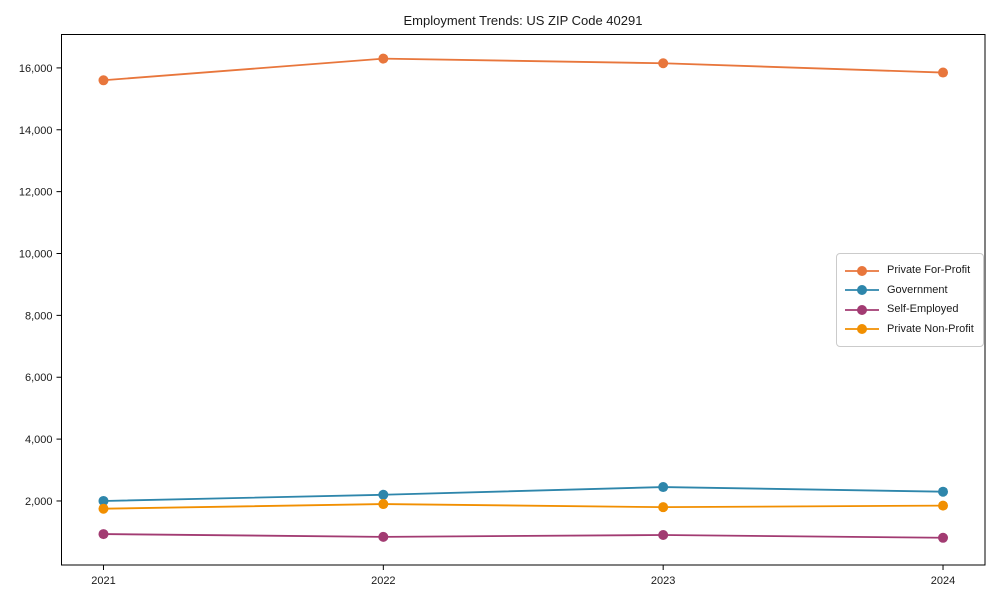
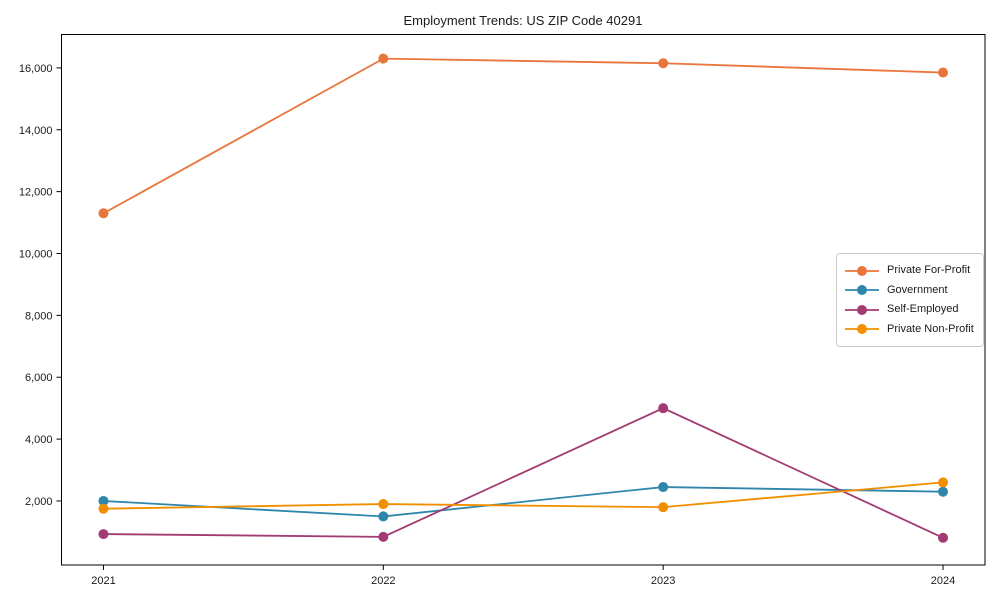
Private For-Profit/2021: 15600 -> 11300
Government/2022: 2200 -> 1500
Self-Employed/2023: 900 -> 5000
Private Non-Profit/2024: 1800 -> 2600
